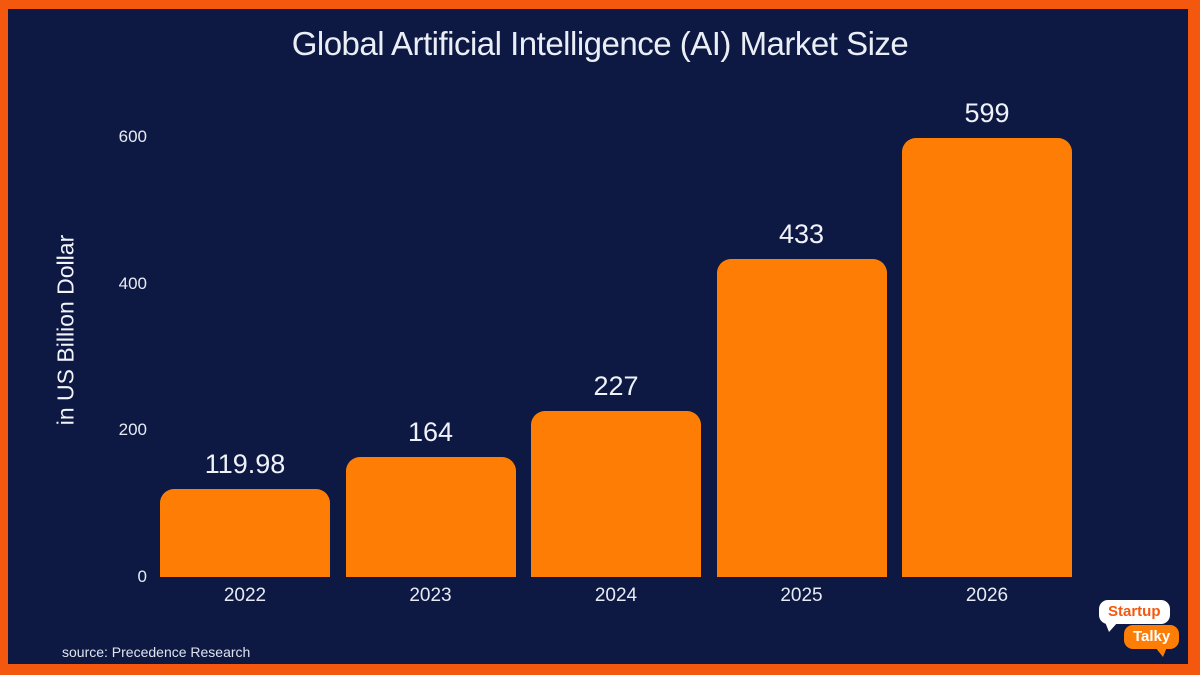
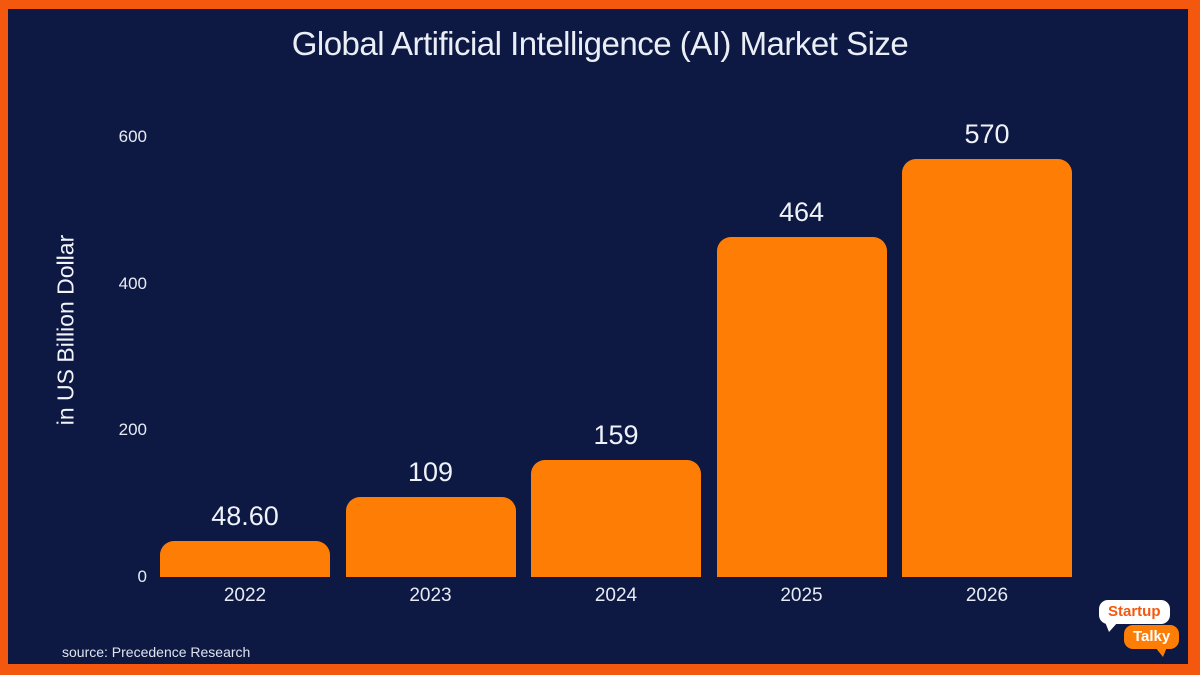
2022: 119.98 -> 48.60
2023: 164 -> 109
2024: 227 -> 159
2025: 433 -> 464
2026: 599 -> 570
